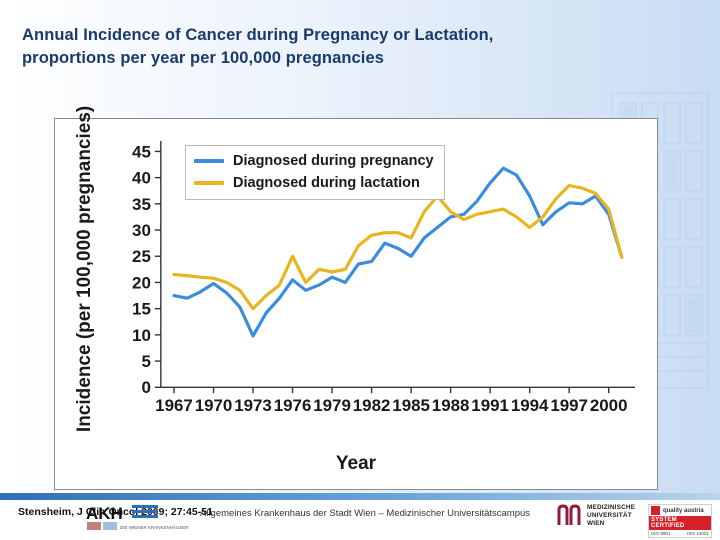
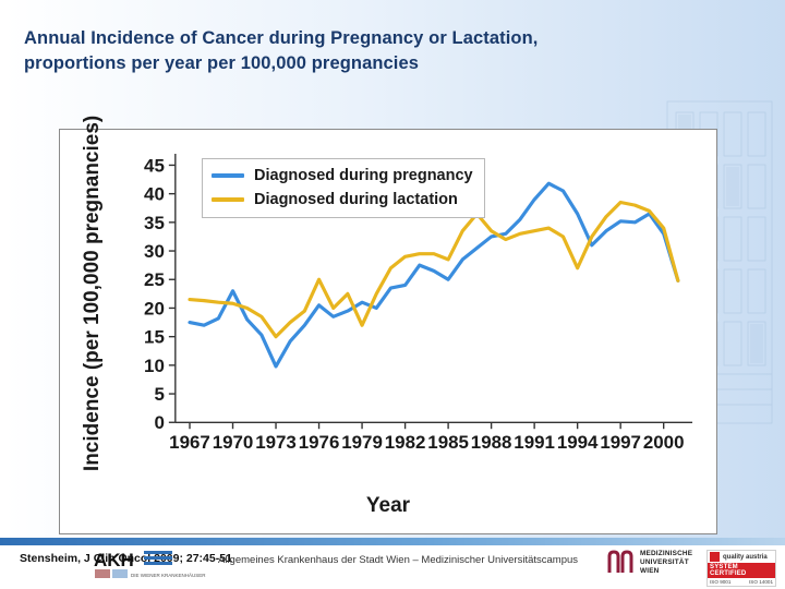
Diagnosed during pregnancy/1970: 20 -> 23
Diagnosed during lactation/1979: 22 -> 17
Diagnosed during lactation/1994: 30 -> 27
